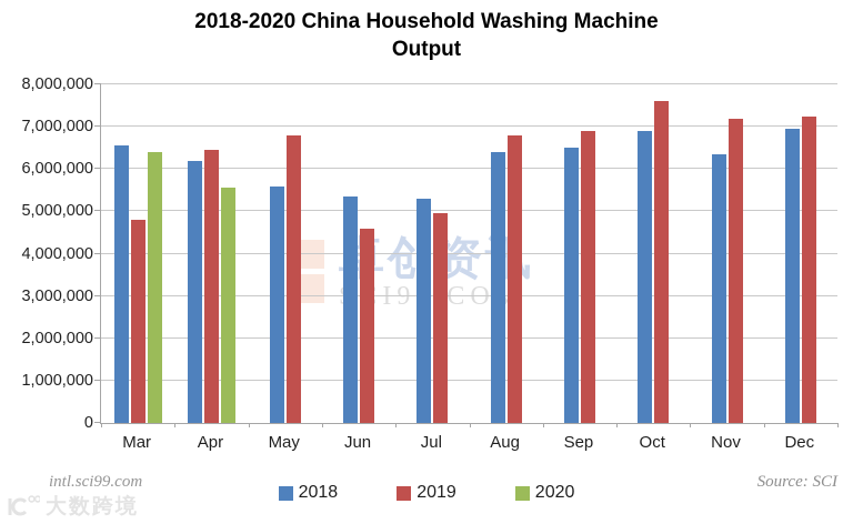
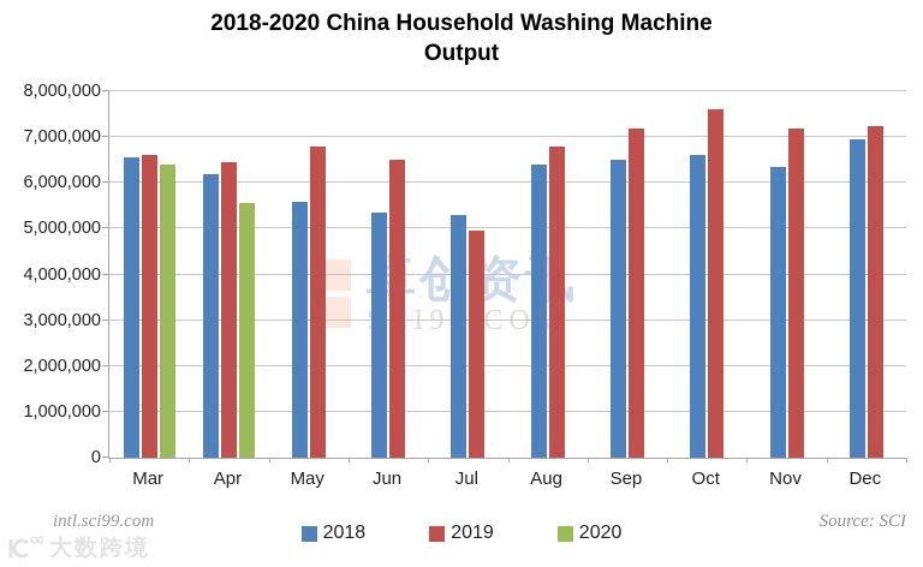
2019/Mar: 4800000 -> 6600000
2019/Jun: 4600000 -> 6500000
2019/Sep: 6900000 -> 7200000
2018/Oct: 6900000 -> 6600000
